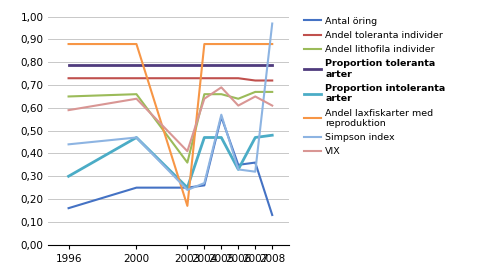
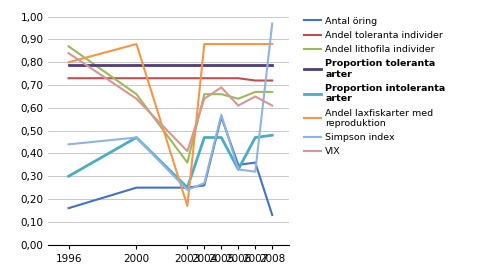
Andel lithofila individer/1996: 0,65 -> 0,87
Andel laxfiskarter med reproduktion/1996: 0,88 -> 0,80
VIX/1996: 0,59 -> 0,84
